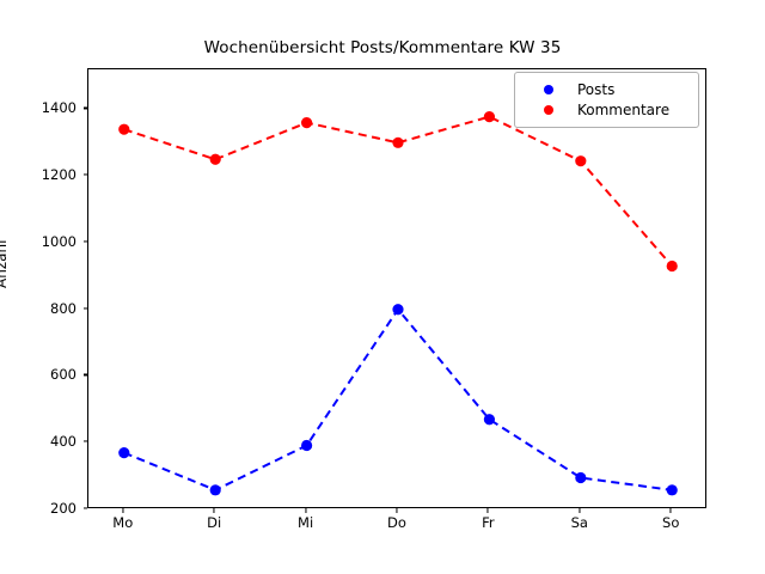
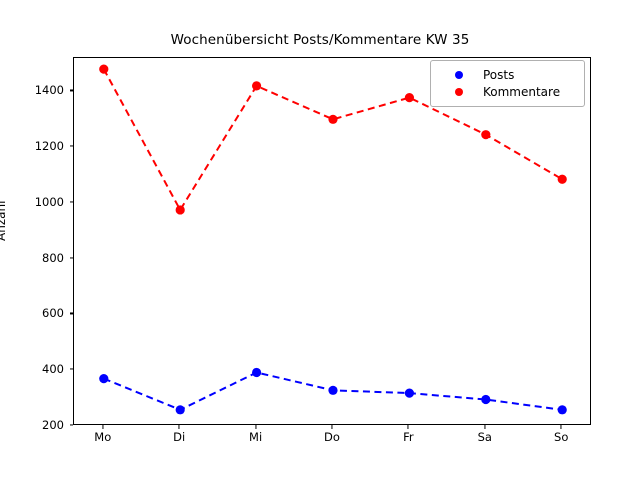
Kommentare/Mo: 1340 -> 1480
Kommentare/Di: 1250 -> 980
Kommentare/Mi: 1360 -> 1420
Posts/Do: 800 -> 330
Posts/Fr: 470 -> 320
Kommentare/So: 930 -> 1080
